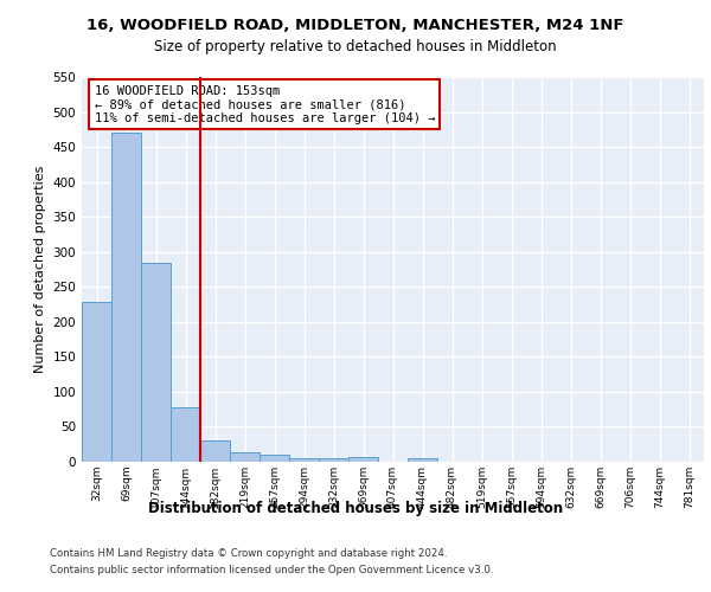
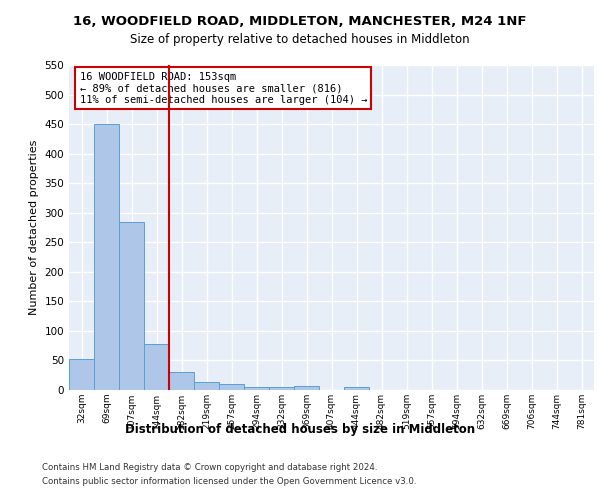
32sqm: 228 -> 53
69sqm: 470 -> 451
